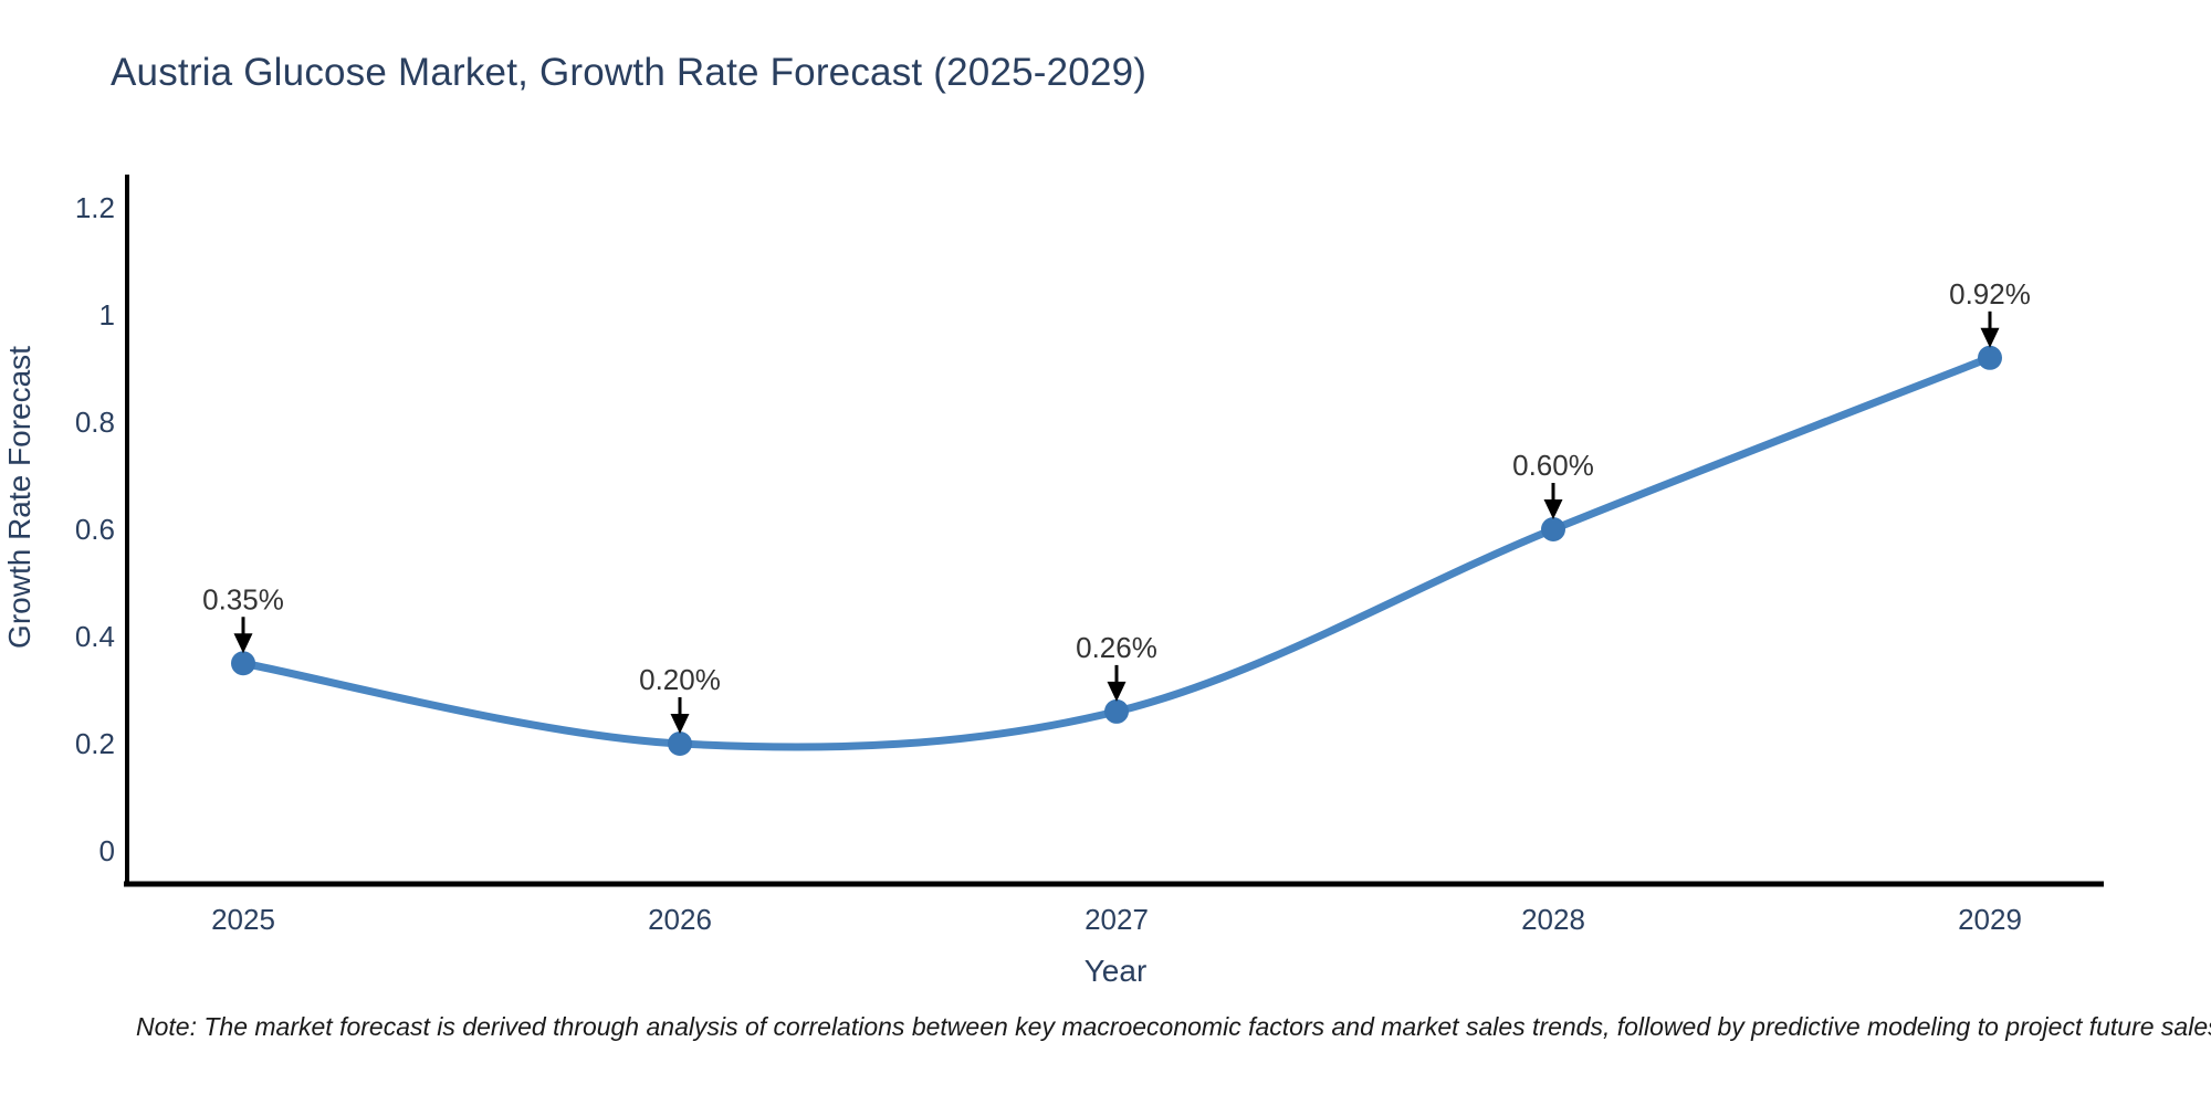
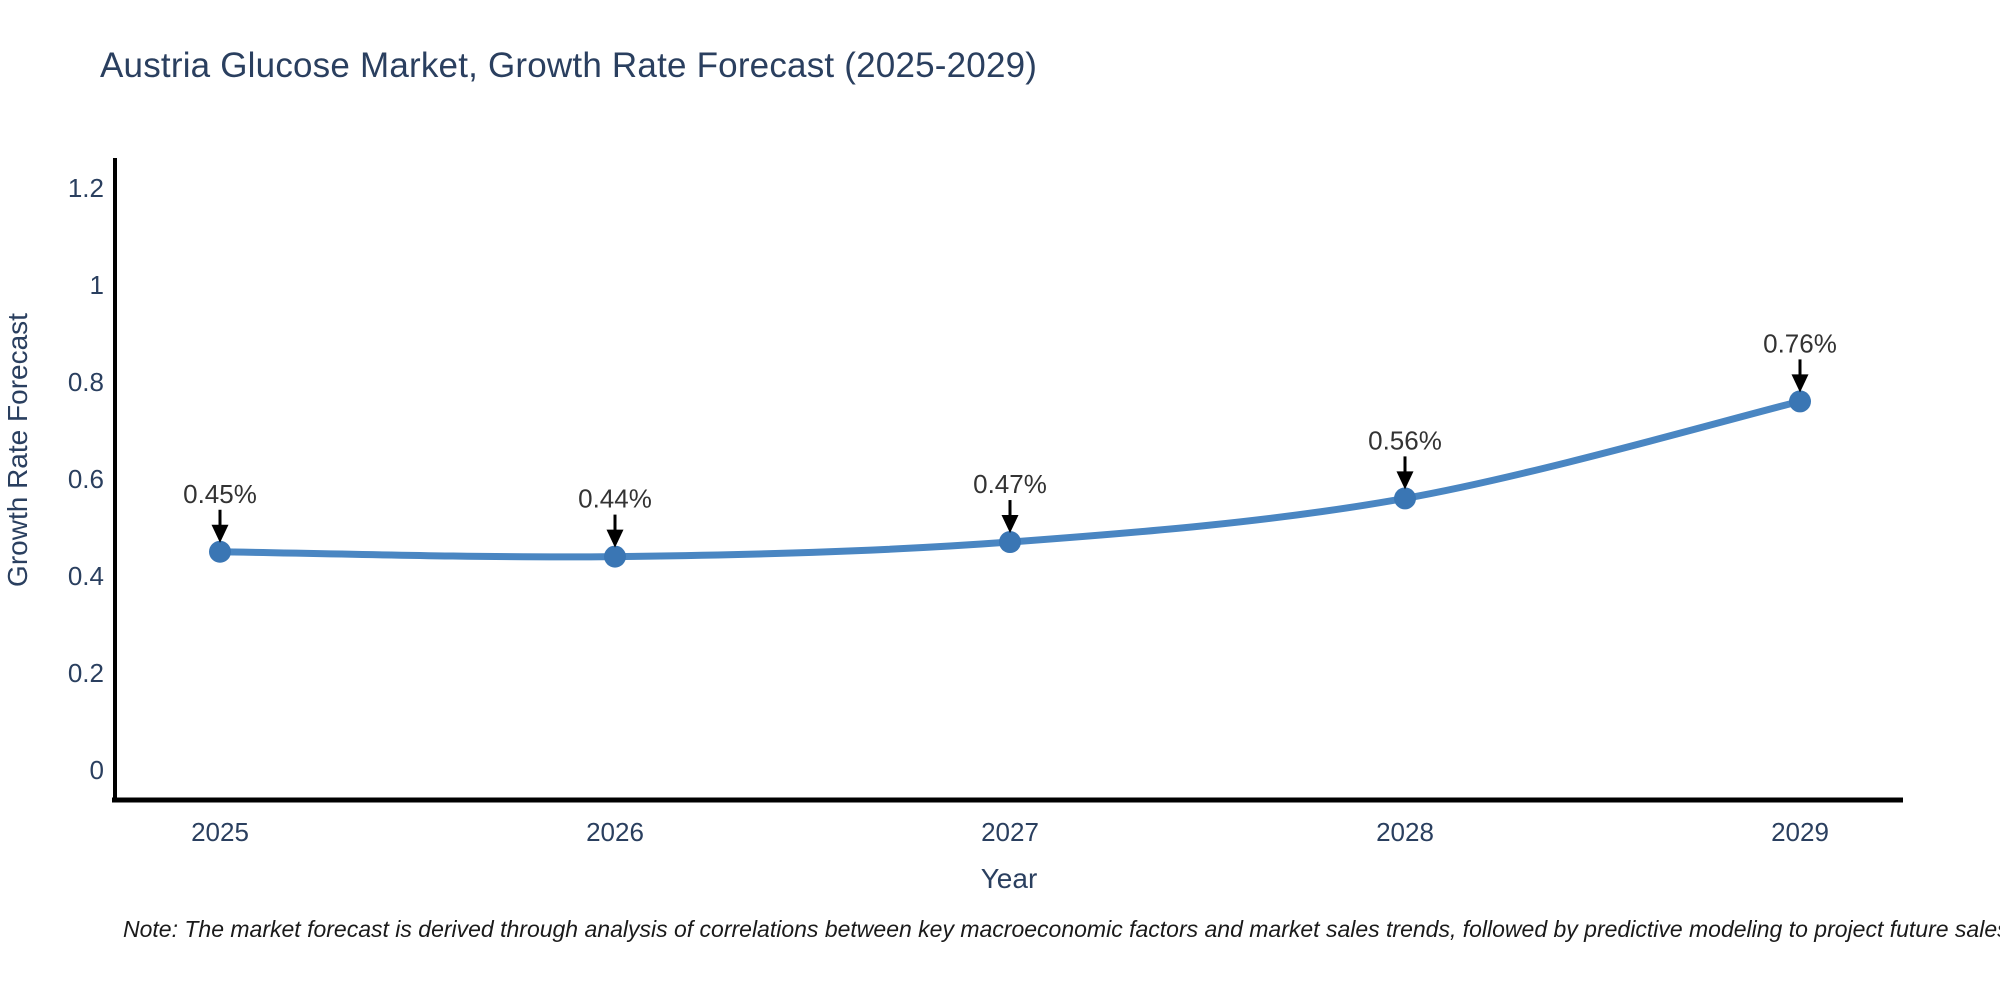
2025: 0.35% -> 0.45%
2026: 0.20% -> 0.44%
2027: 0.26% -> 0.47%
2028: 0.60% -> 0.56%
2029: 0.92% -> 0.76%
